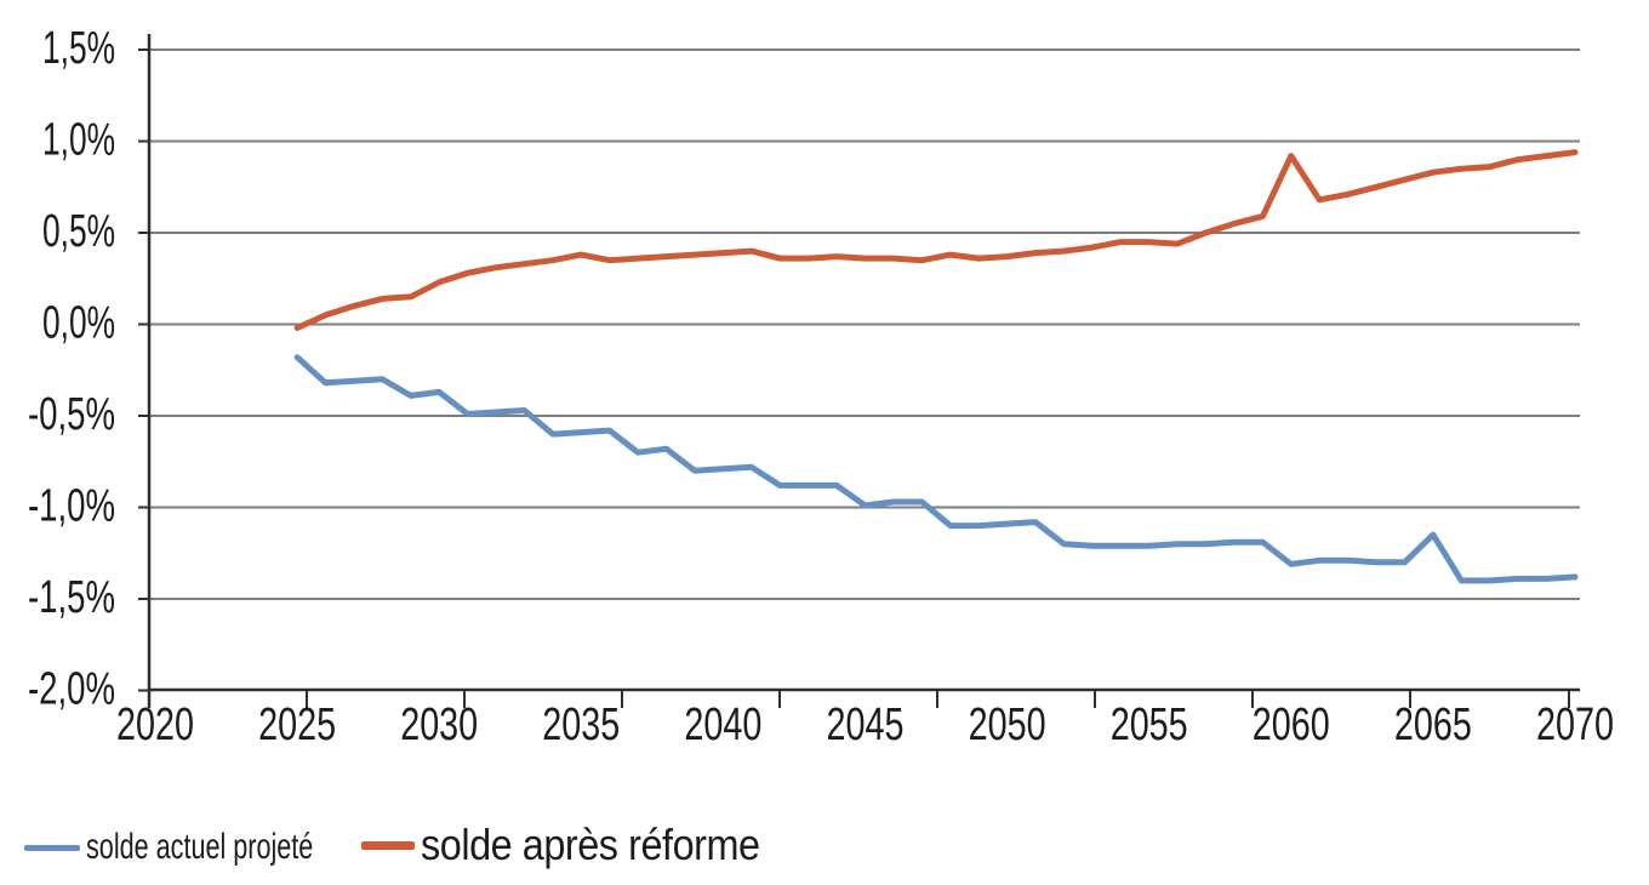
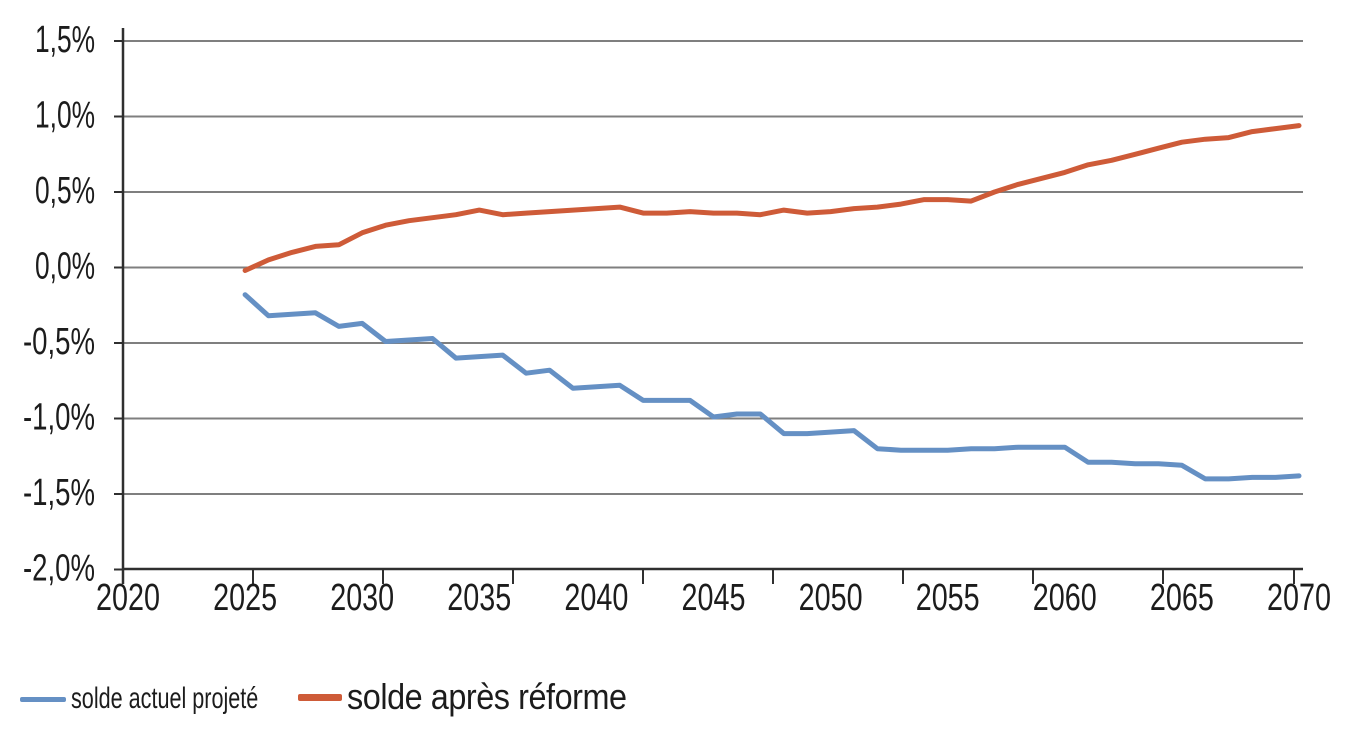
solde actuel projeté/2060: -1,31% -> -1,19%
solde après réforme/2060: 0,92% -> 0,63%
solde actuel projeté/2065: -1,15% -> -1,31%
